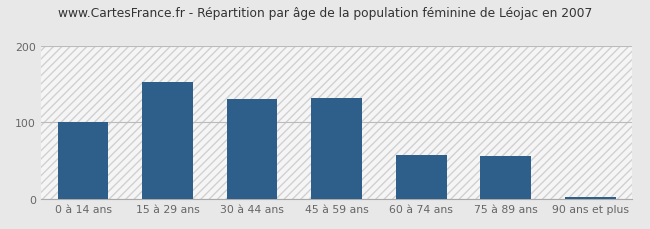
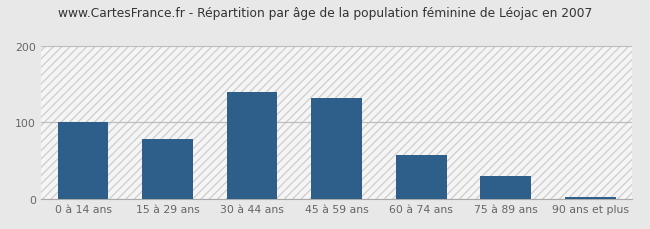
15 à 29 ans: 152 -> 78
30 à 44 ans: 130 -> 140
75 à 89 ans: 56 -> 30
